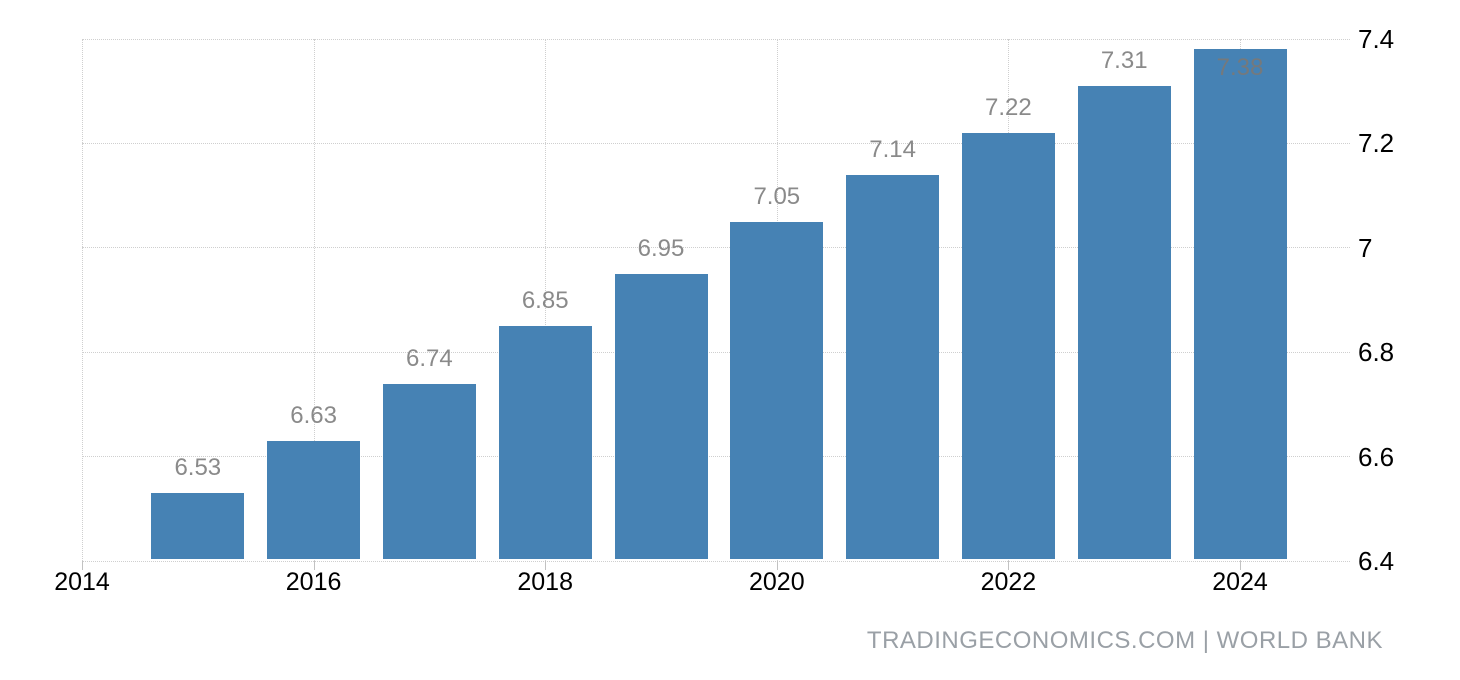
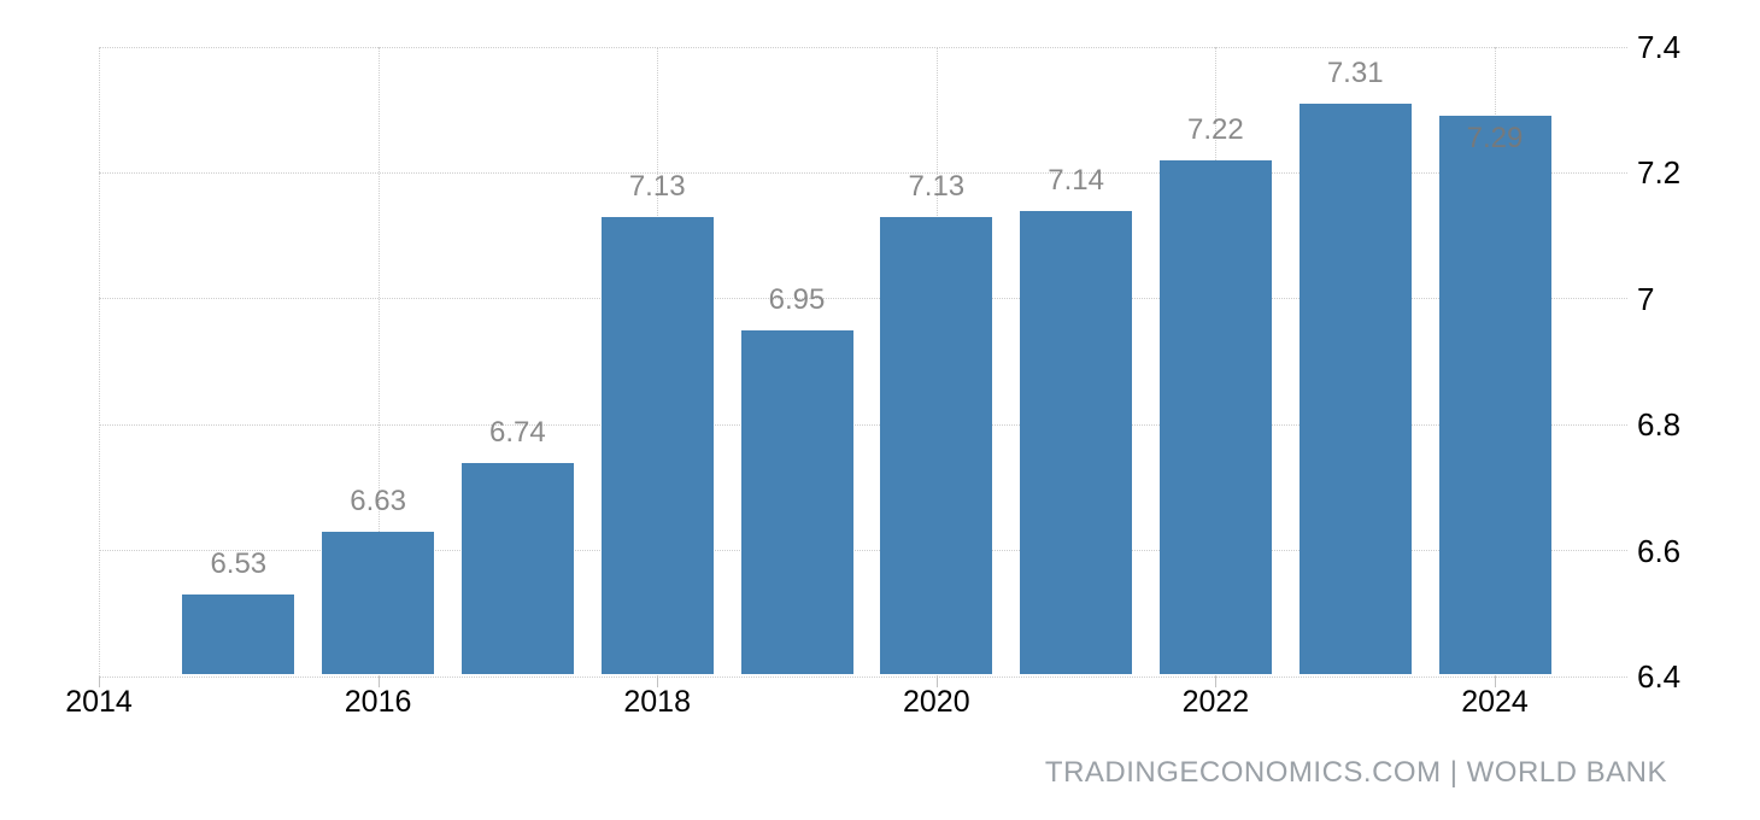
2018: 6.85 -> 7.13
2020: 7.05 -> 7.13
2024: 7.38 -> 7.29
